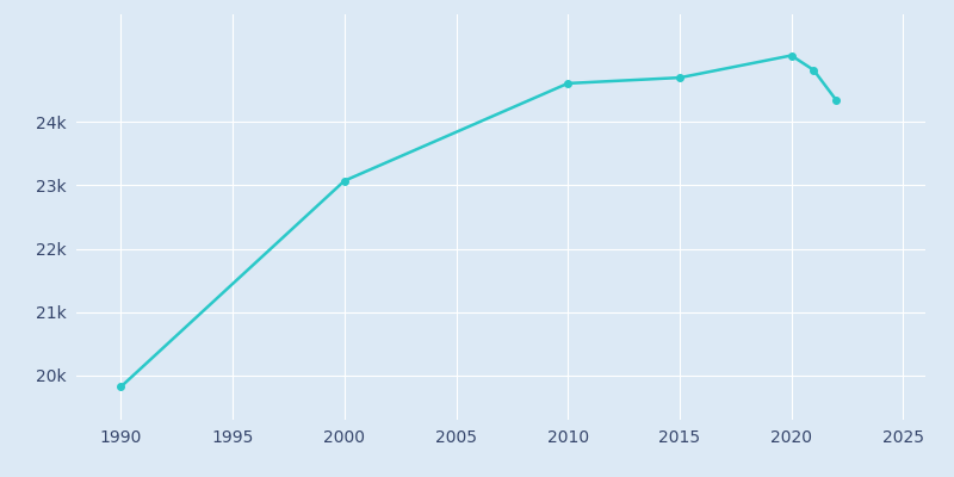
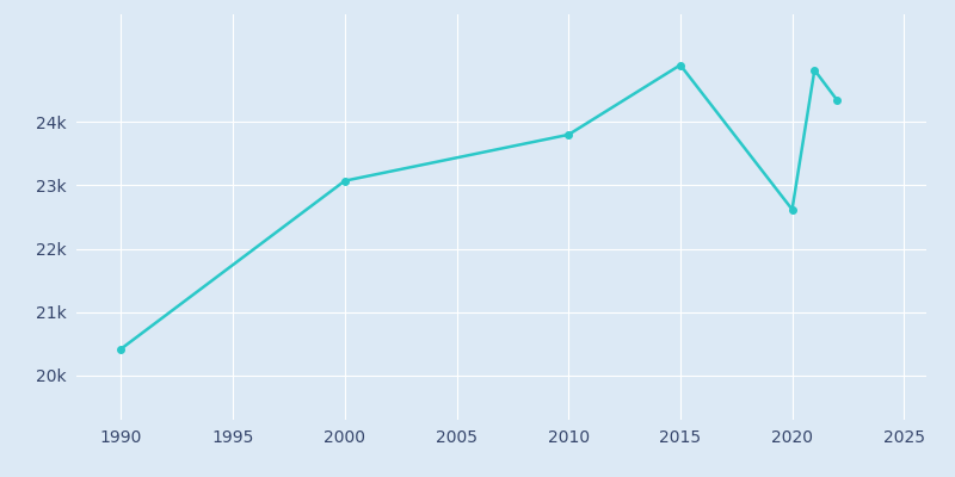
1990: 19.82k -> 20.42k
2010: 24.61k -> 23.80k
2015: 24.70k -> 24.90k
2020: 25.05k -> 22.62k
